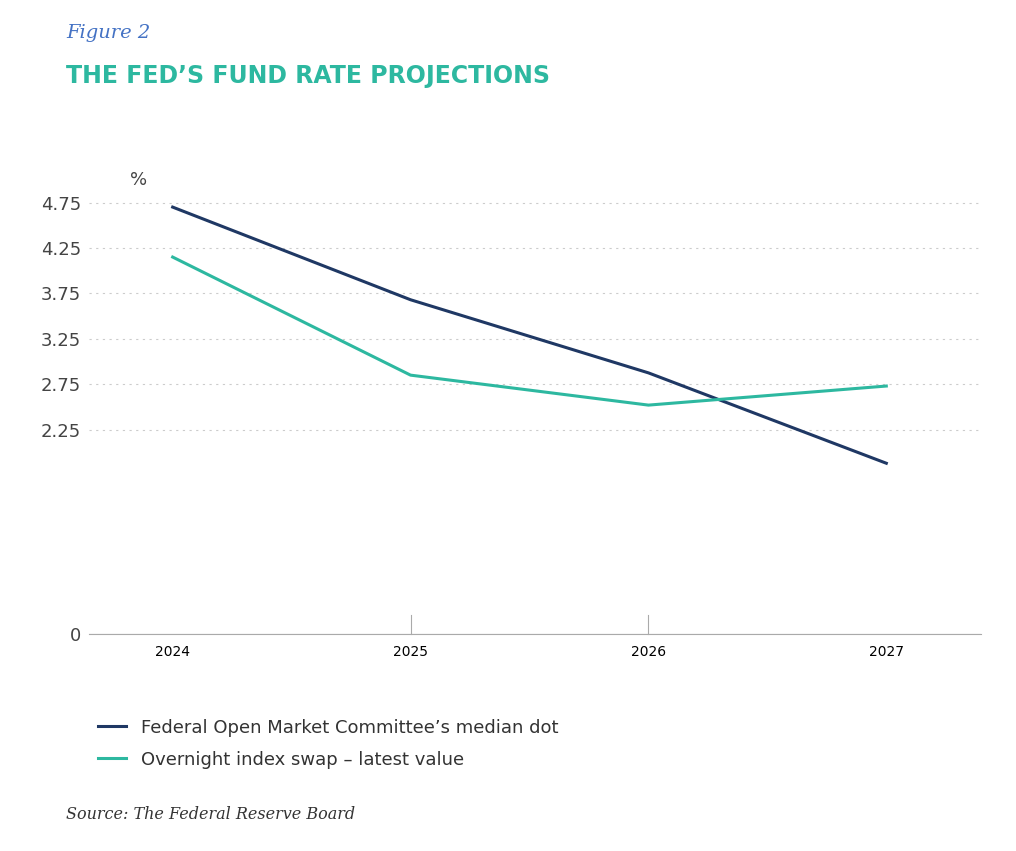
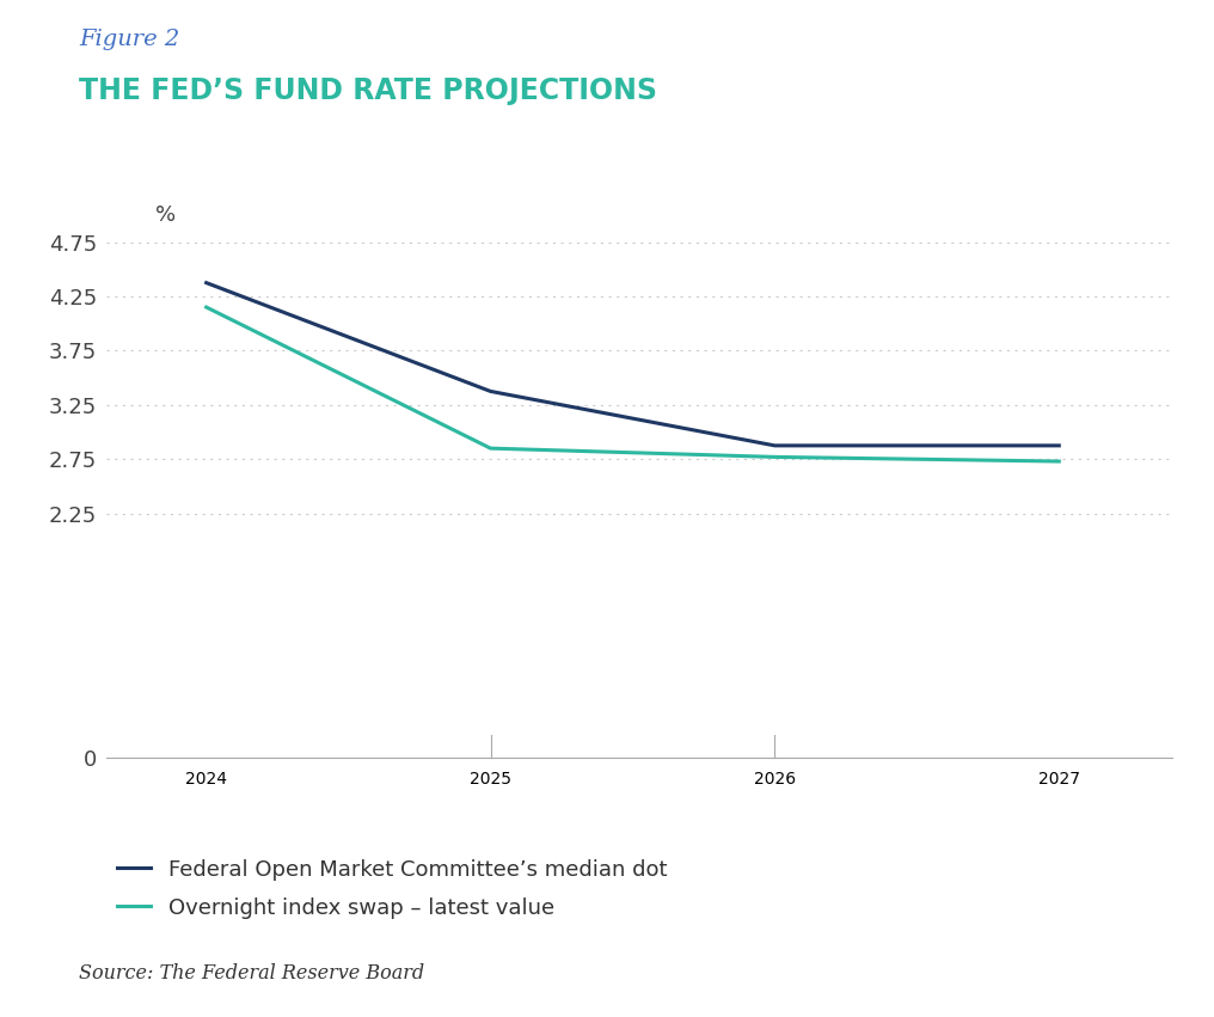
Federal Open Market Committee’s median dot/2024: 4.70 -> 4.38
Federal Open Market Committee’s median dot/2025: 3.68 -> 3.38
Overnight index swap – latest value/2026: 2.52 -> 2.77
Federal Open Market Committee’s median dot/2027: 1.88 -> 2.88
